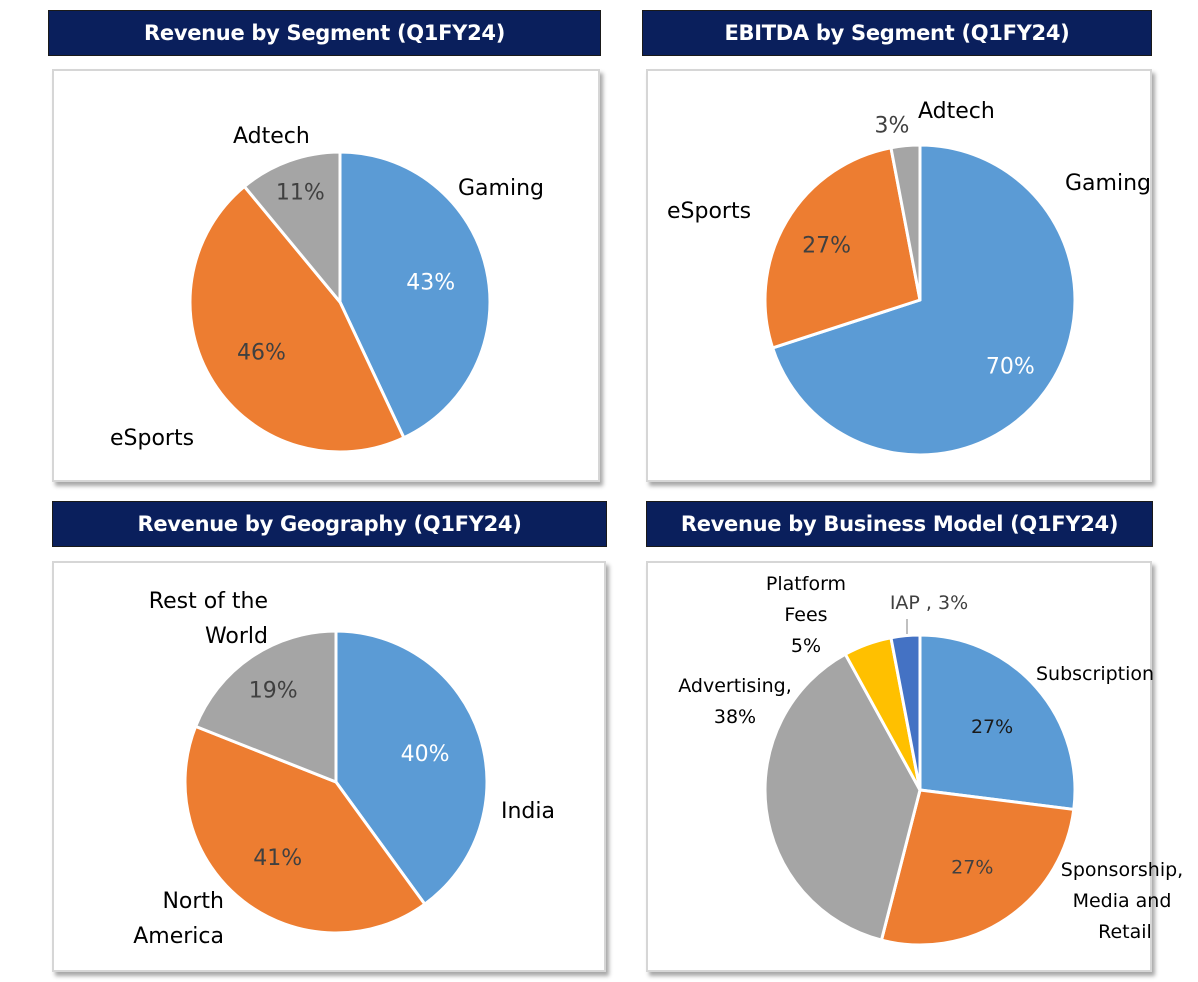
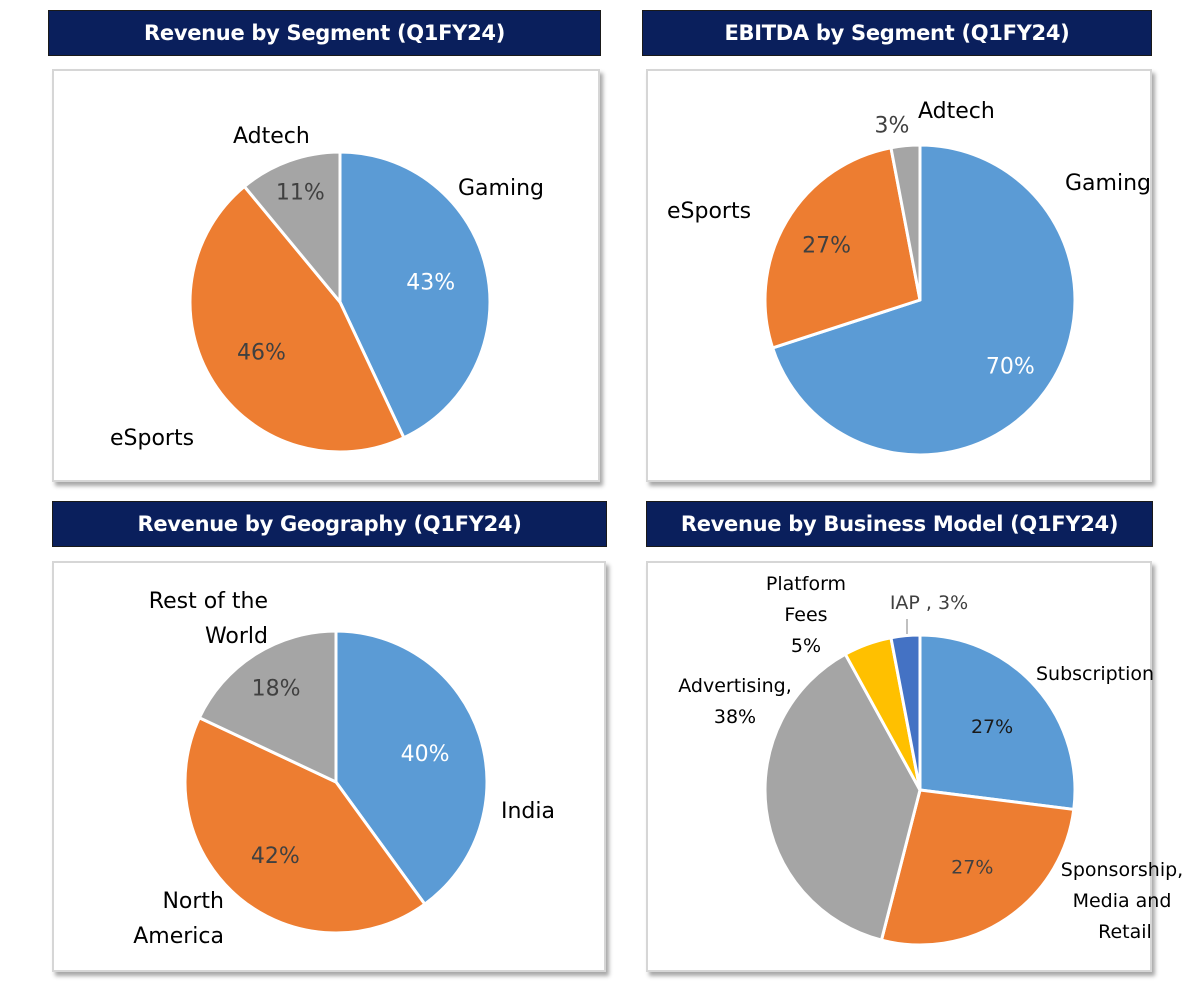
Revenue by Geography (Q1FY24)/North America: 41% -> 42%
Revenue by Geography (Q1FY24)/Rest of the World: 19% -> 18%
